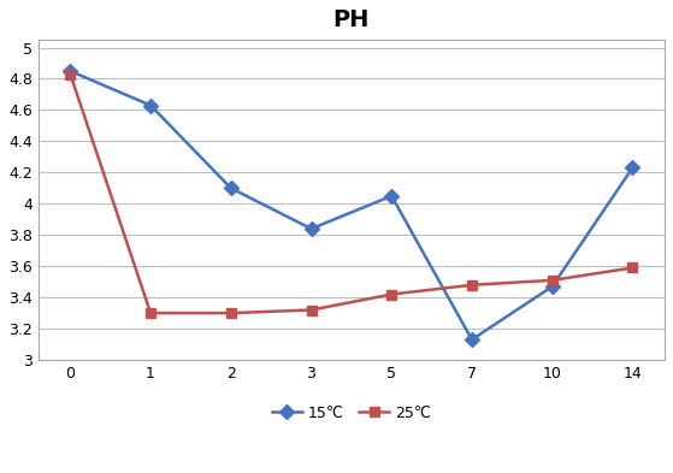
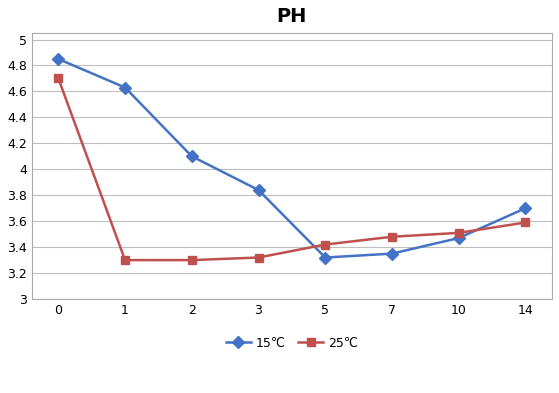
25℃/0: 4.83 -> 4.70
15℃/5: 4.05 -> 3.32
15℃/7: 3.13 -> 3.35
15℃/14: 4.23 -> 3.70
